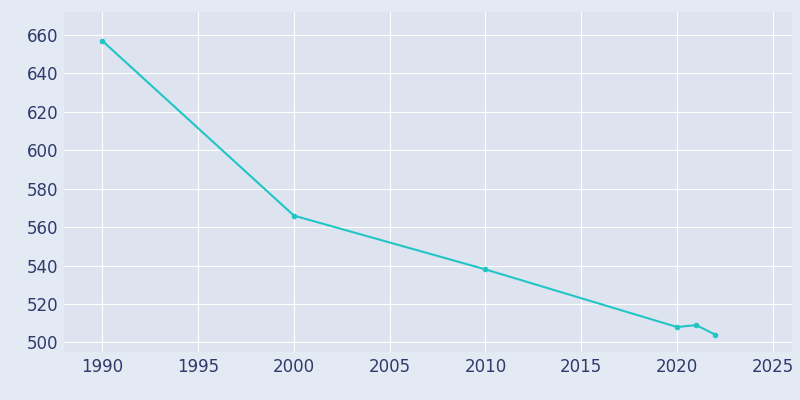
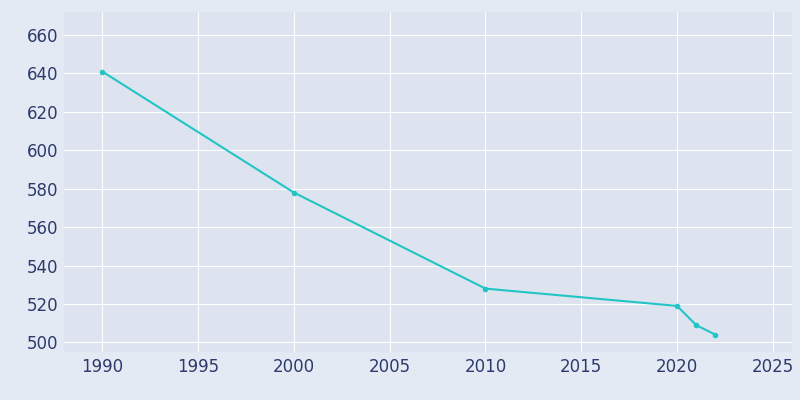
1990: 657 -> 641
2000: 566 -> 578
2010: 538 -> 528
2020: 508 -> 519
